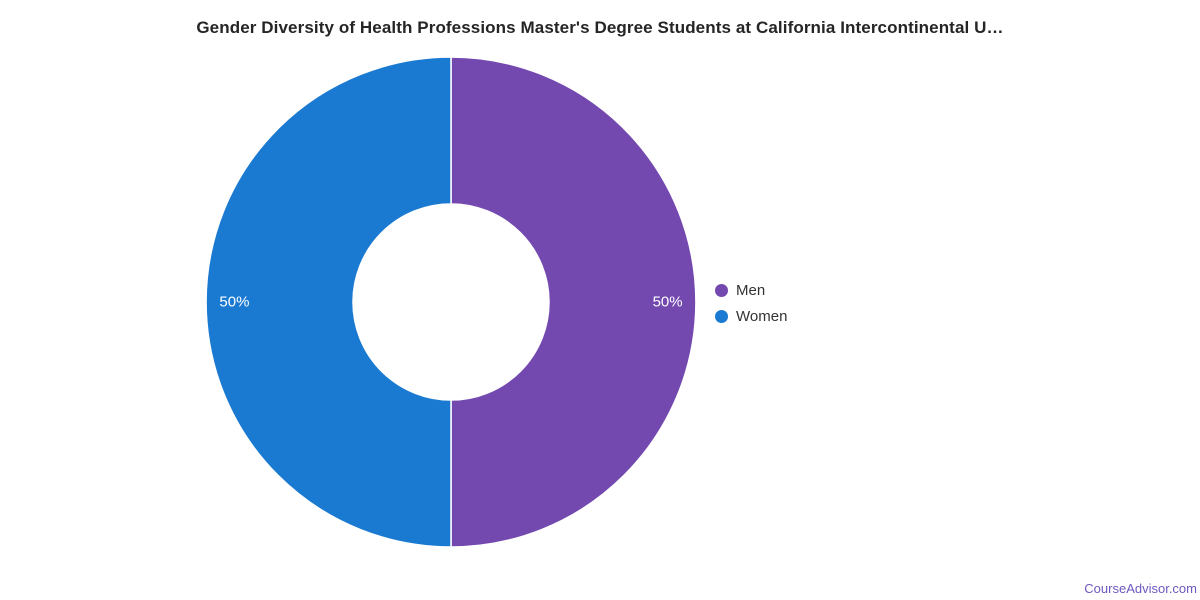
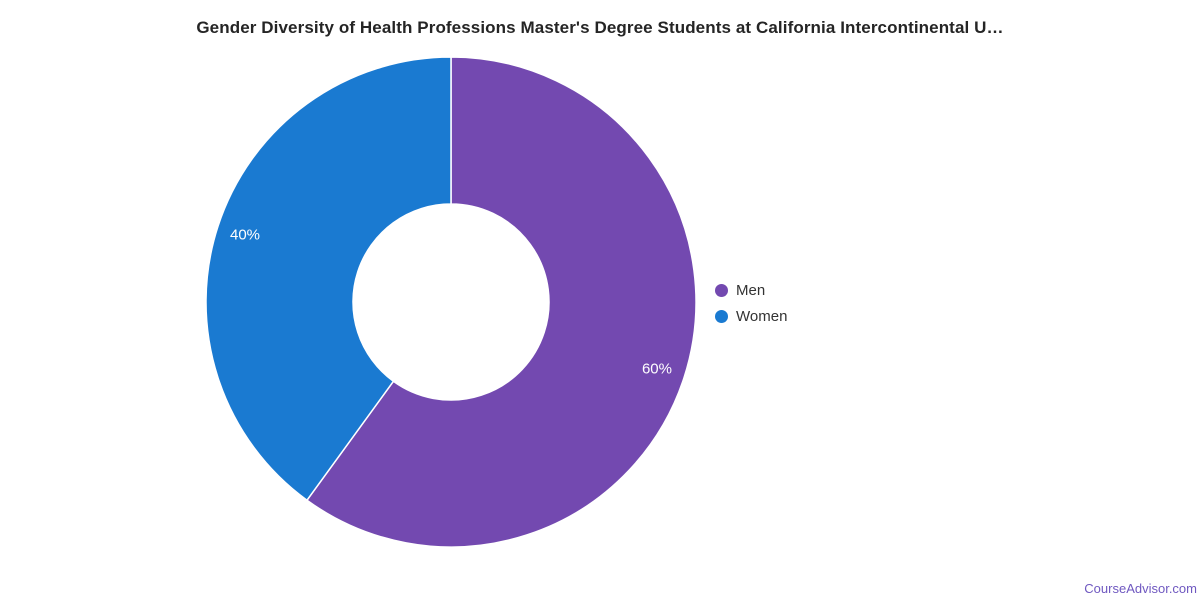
Men: 50% -> 60%
Women: 50% -> 40%
